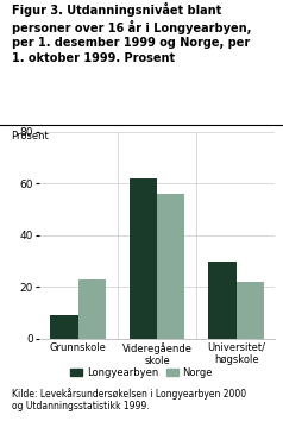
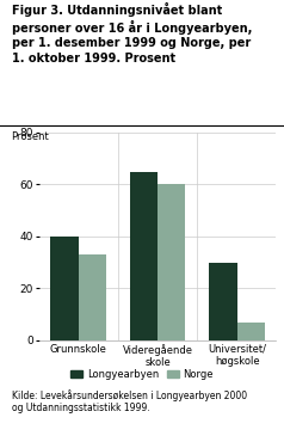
Longyearbyen/Grunnskole: 9 -> 40
Norge/Grunnskole: 23 -> 33
Longyearbyen/Videregående skole: 62 -> 65
Norge/Videregående skole: 56 -> 60
Norge/Universitet/ høgskole: 22 -> 7
